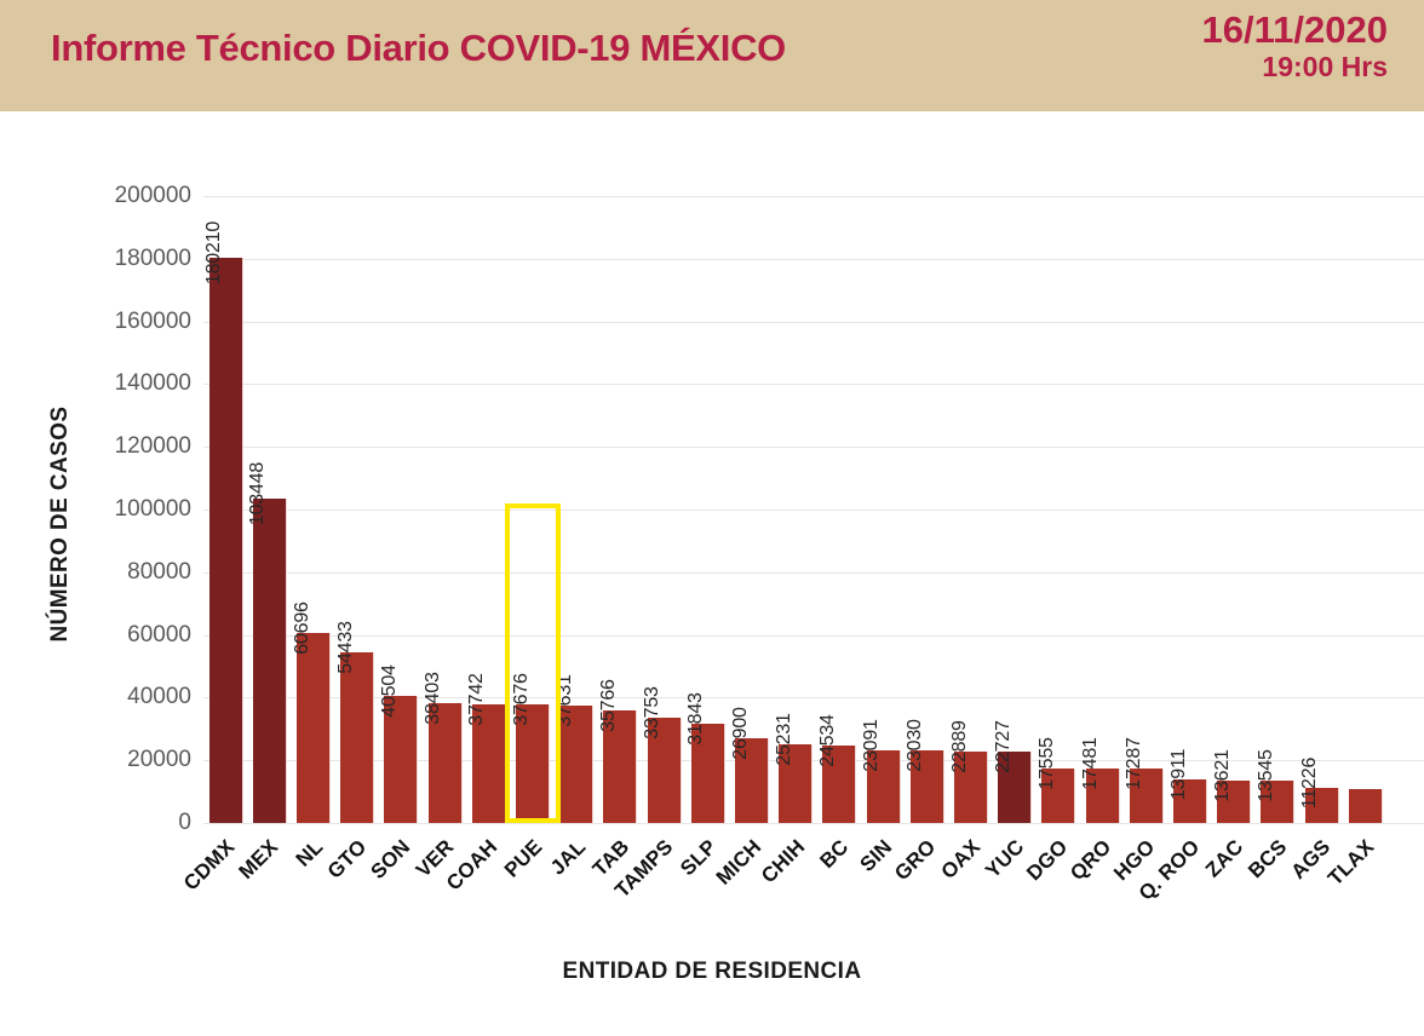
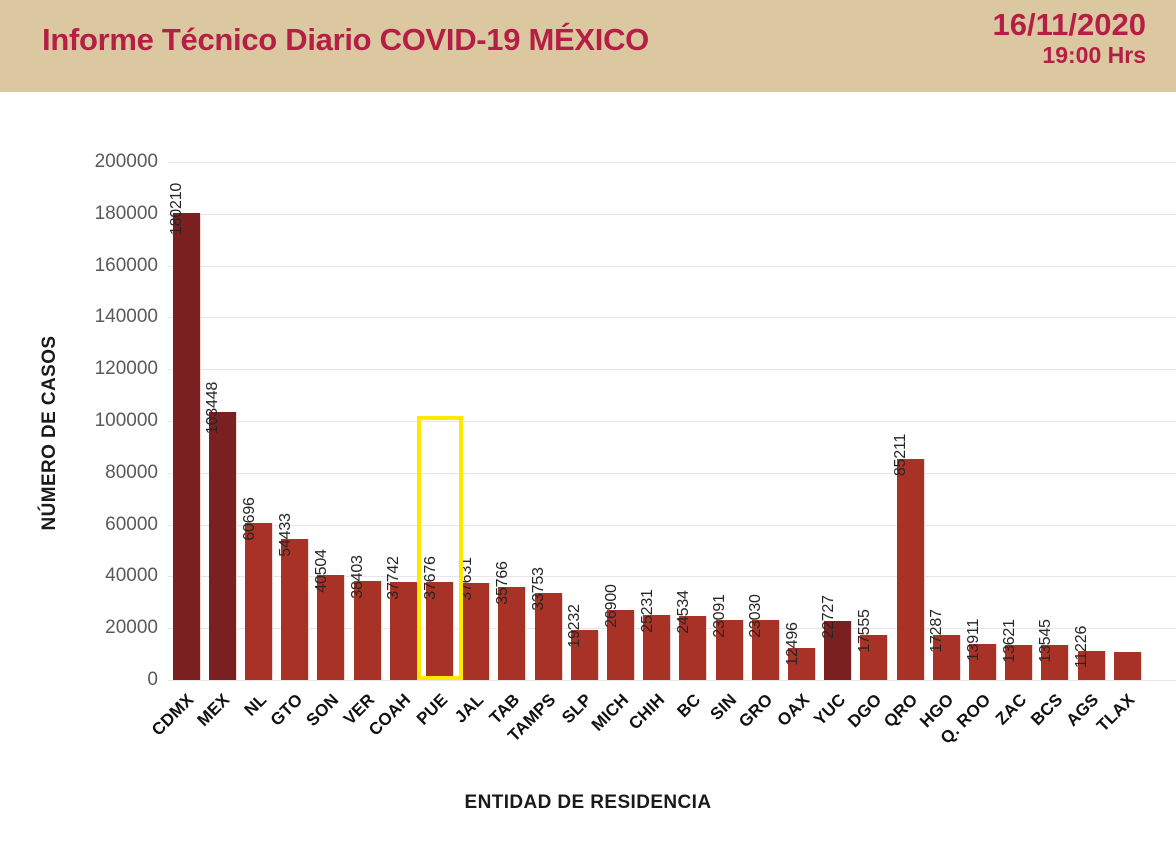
SLP: 31843 -> 19232
OAX: 22889 -> 12496
QRO: 17481 -> 85211
